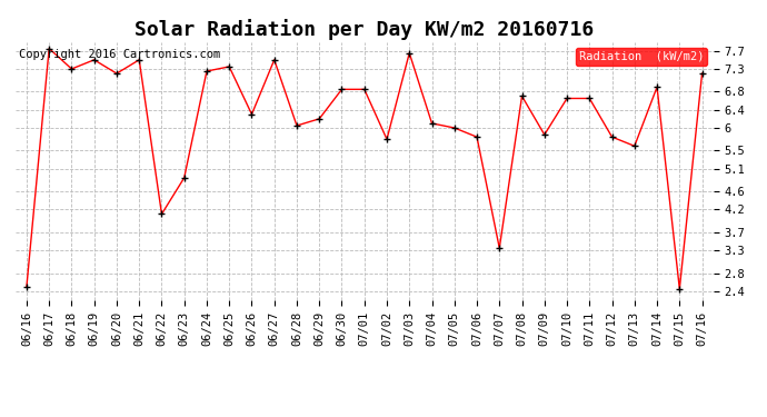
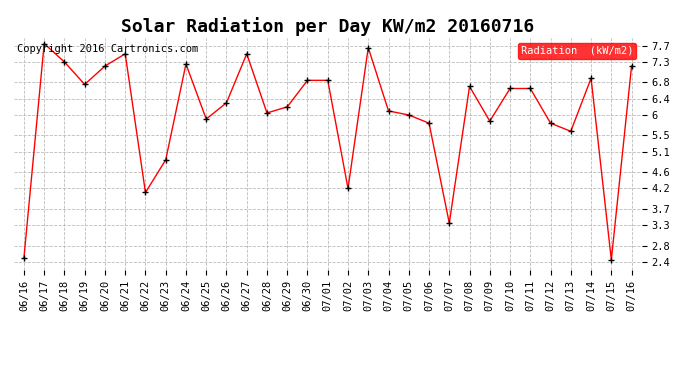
06/19: 7.50 -> 6.75
06/25: 7.35 -> 5.90
07/02: 5.75 -> 4.20
